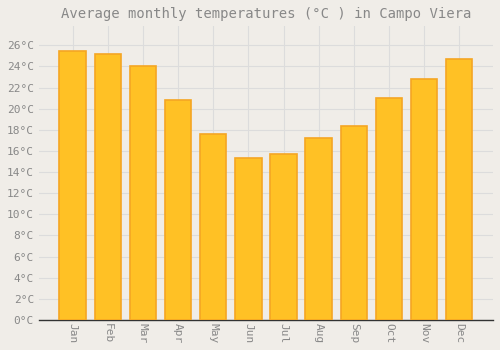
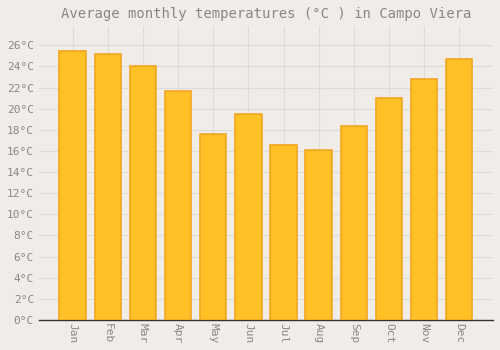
Apr: 20.8°C -> 21.7°C
Jun: 15.3°C -> 19.5°C
Jul: 15.7°C -> 16.6°C
Aug: 17.2°C -> 16.1°C
